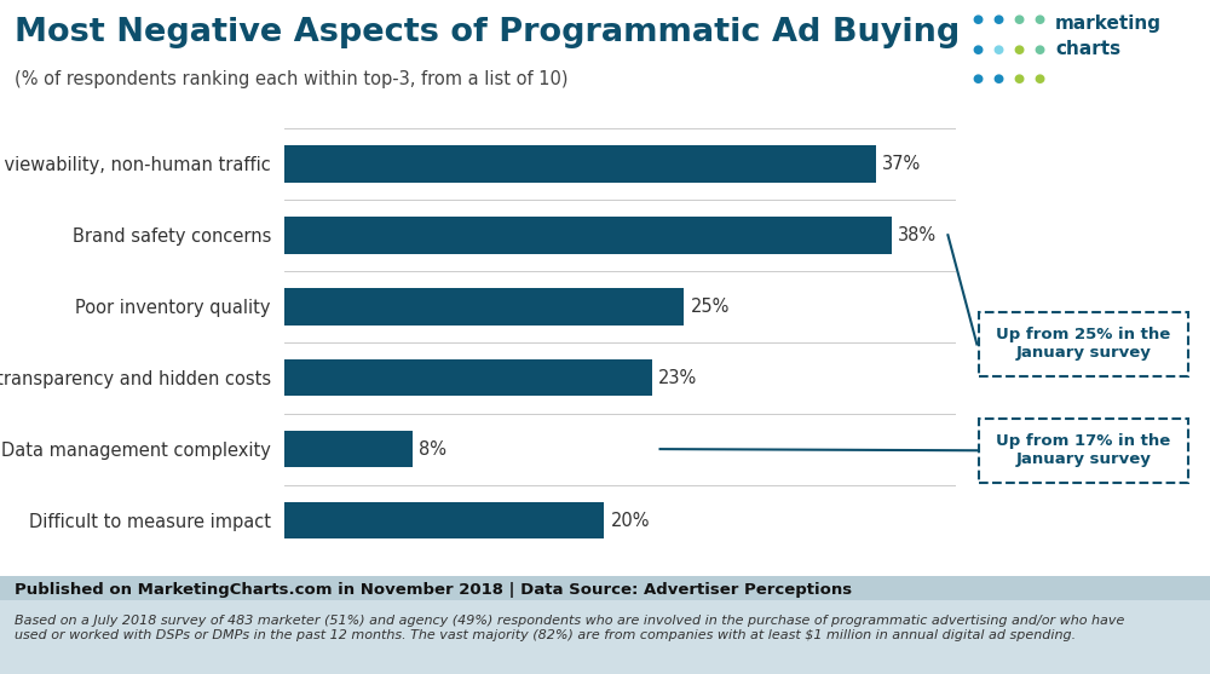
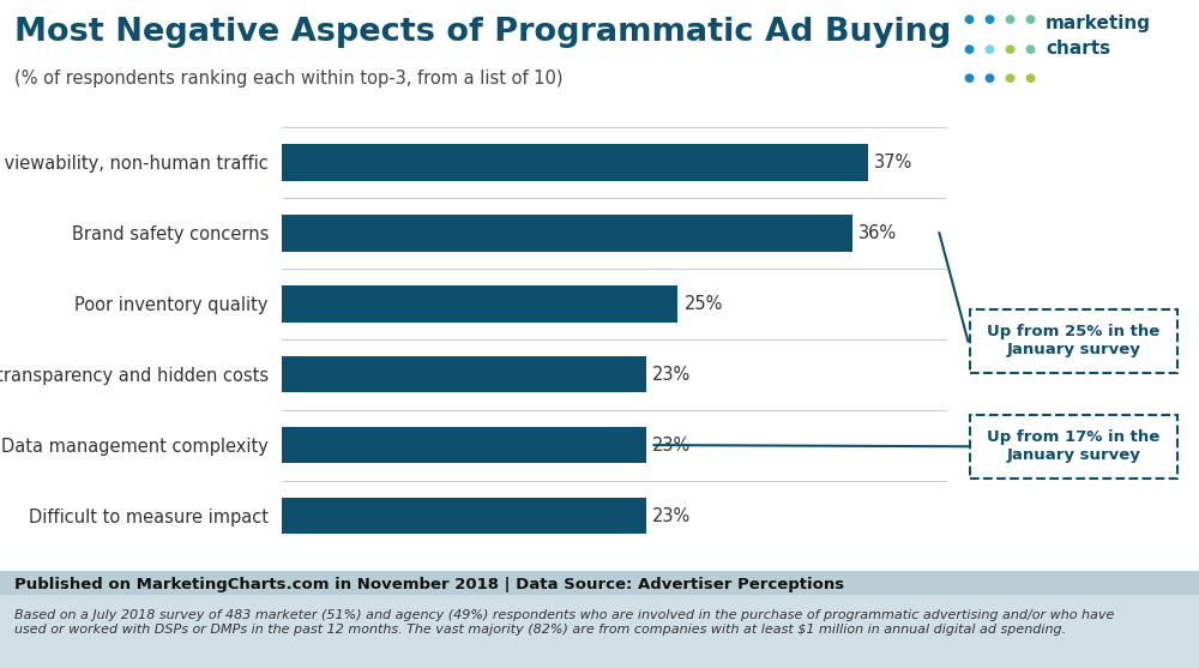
Brand safety concerns: 38% -> 36%
Data management complexity: 8% -> 23%
Difficult to measure impact: 20% -> 23%
